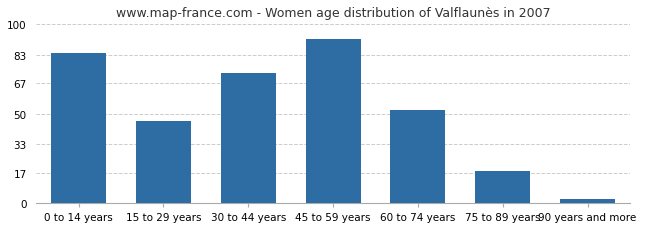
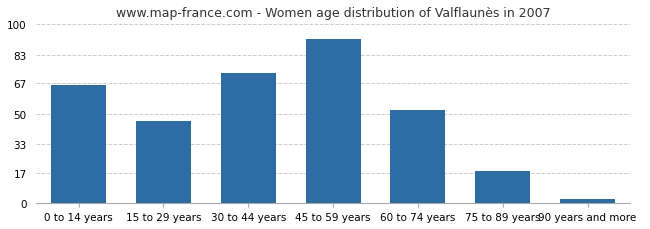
0 to 14 years: 84 -> 66
